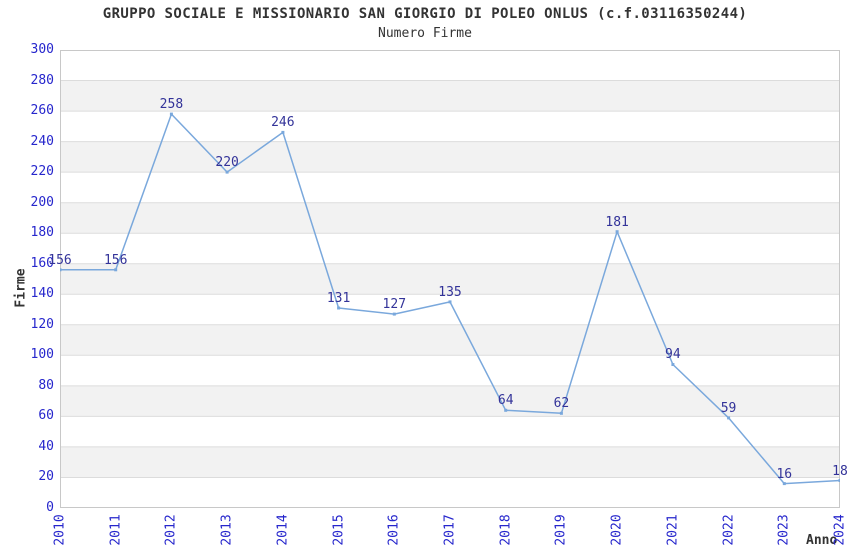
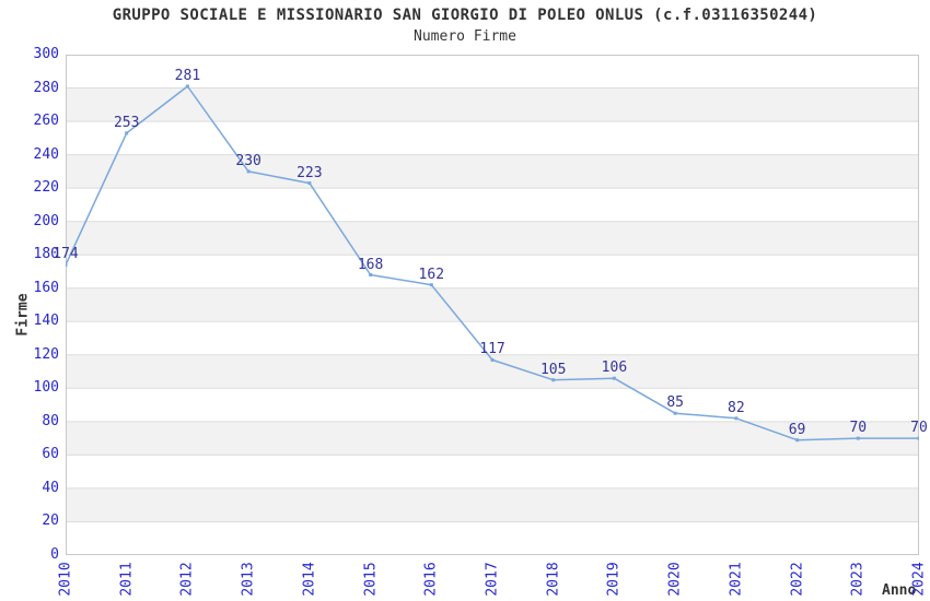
2010: 156 -> 174
2011: 156 -> 253
2012: 258 -> 281
2013: 220 -> 230
2014: 246 -> 223
2015: 131 -> 168
2016: 127 -> 162
2017: 135 -> 117
2018: 64 -> 105
2019: 62 -> 106
2020: 181 -> 85
2021: 94 -> 82
2022: 59 -> 69
2023: 16 -> 70
2024: 18 -> 70
